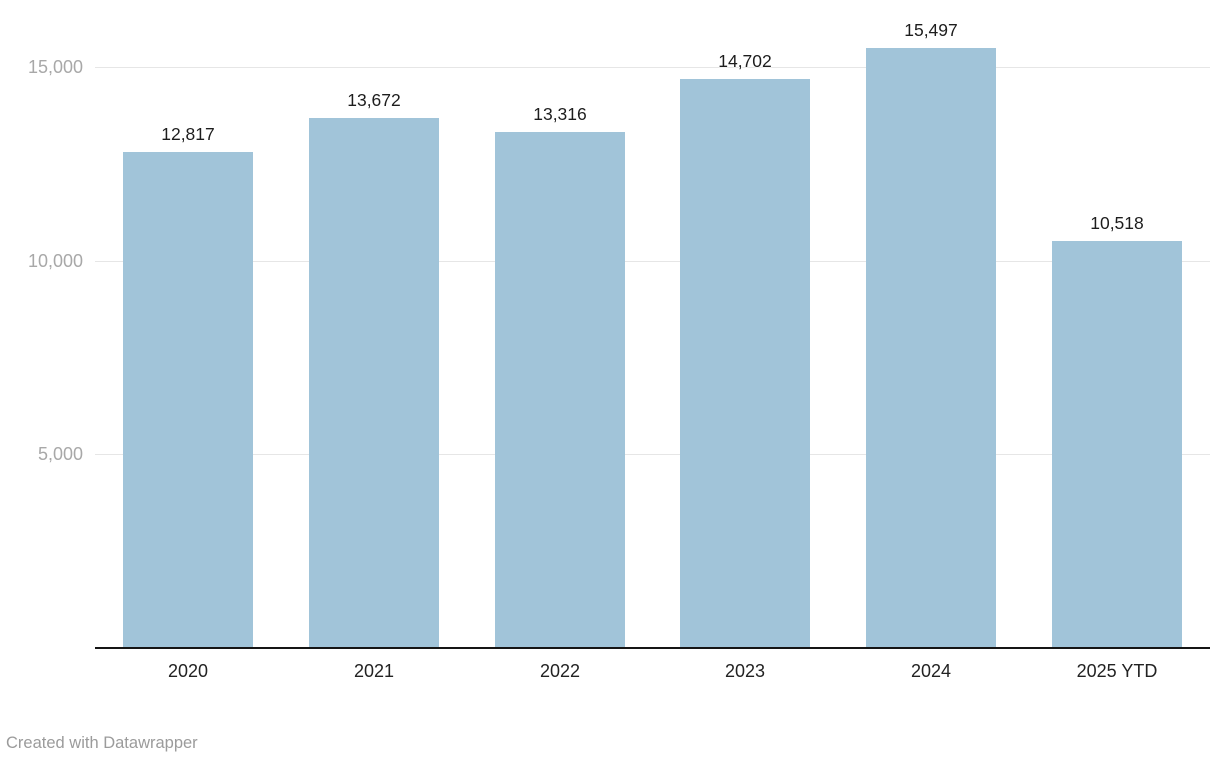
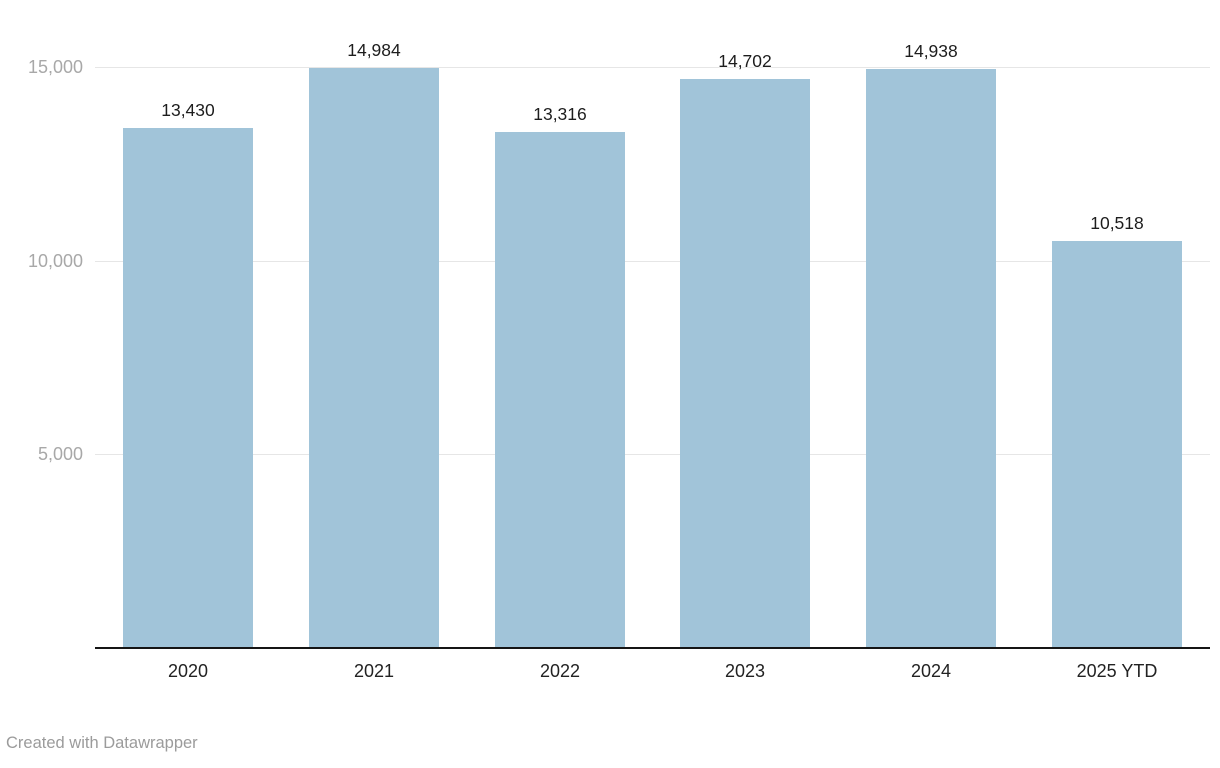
2020: 12,817 -> 13,430
2021: 13,672 -> 14,984
2024: 15,497 -> 14,938
